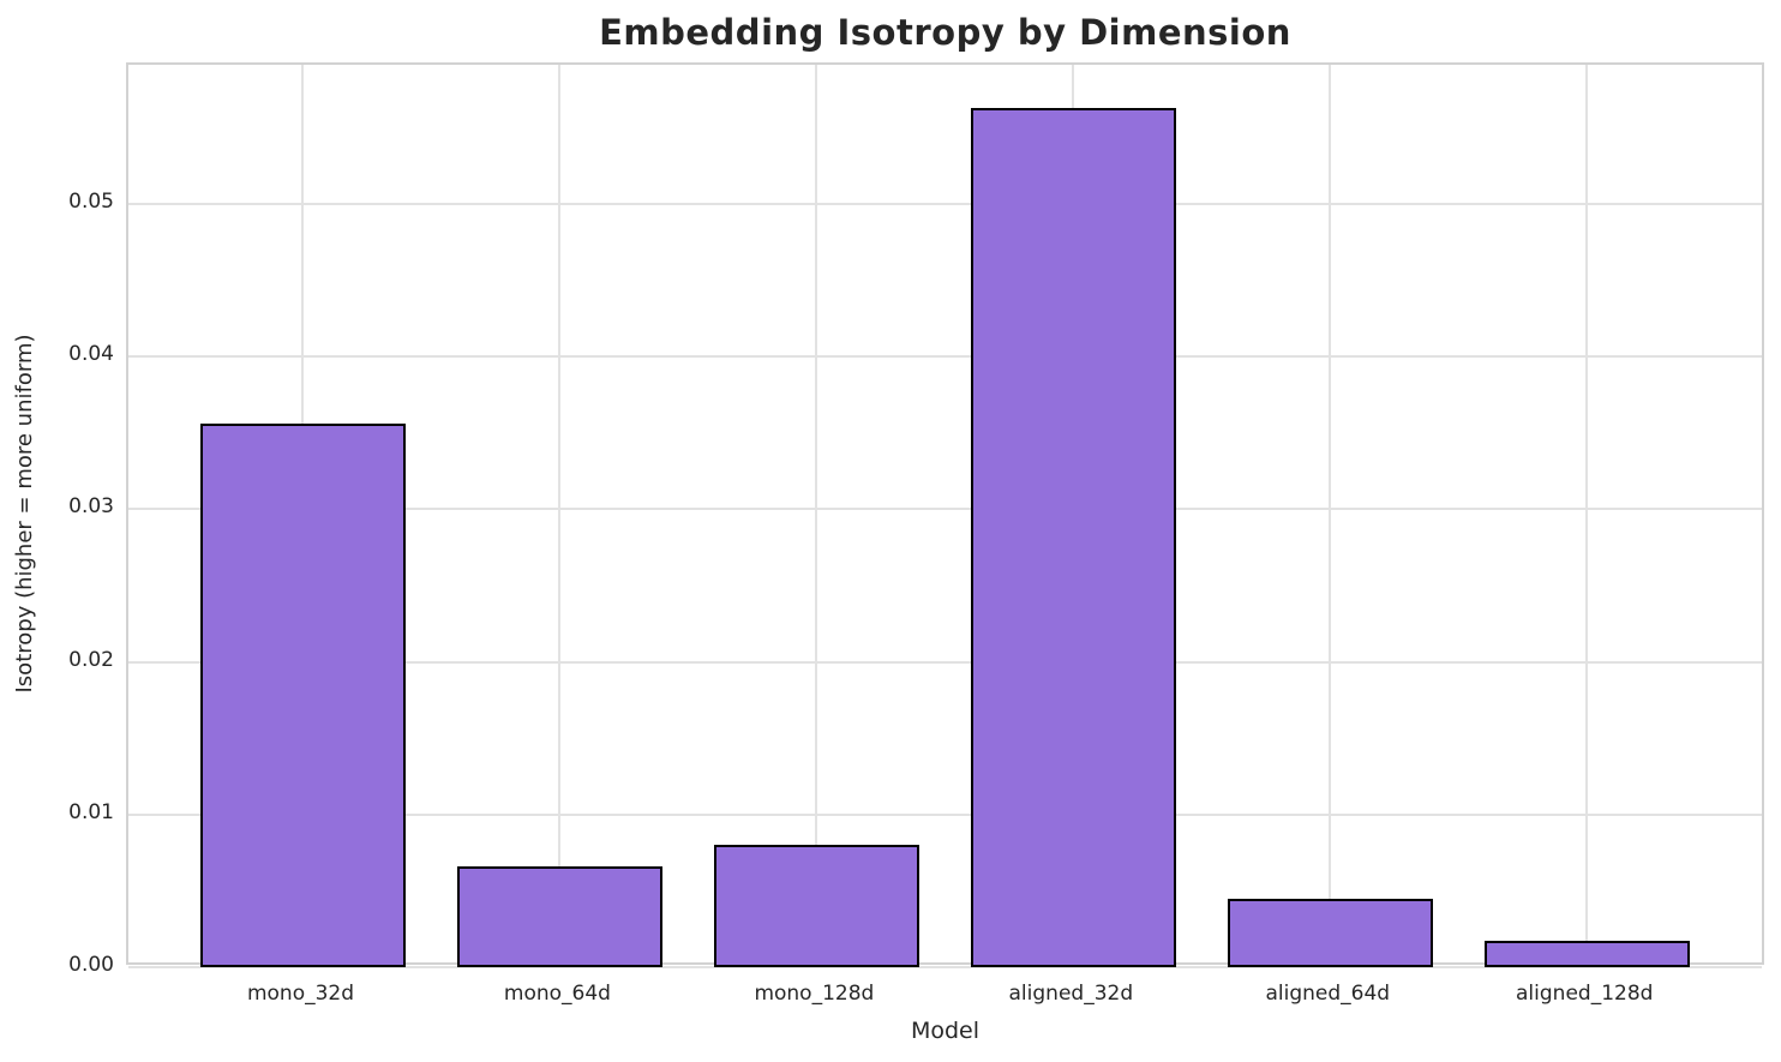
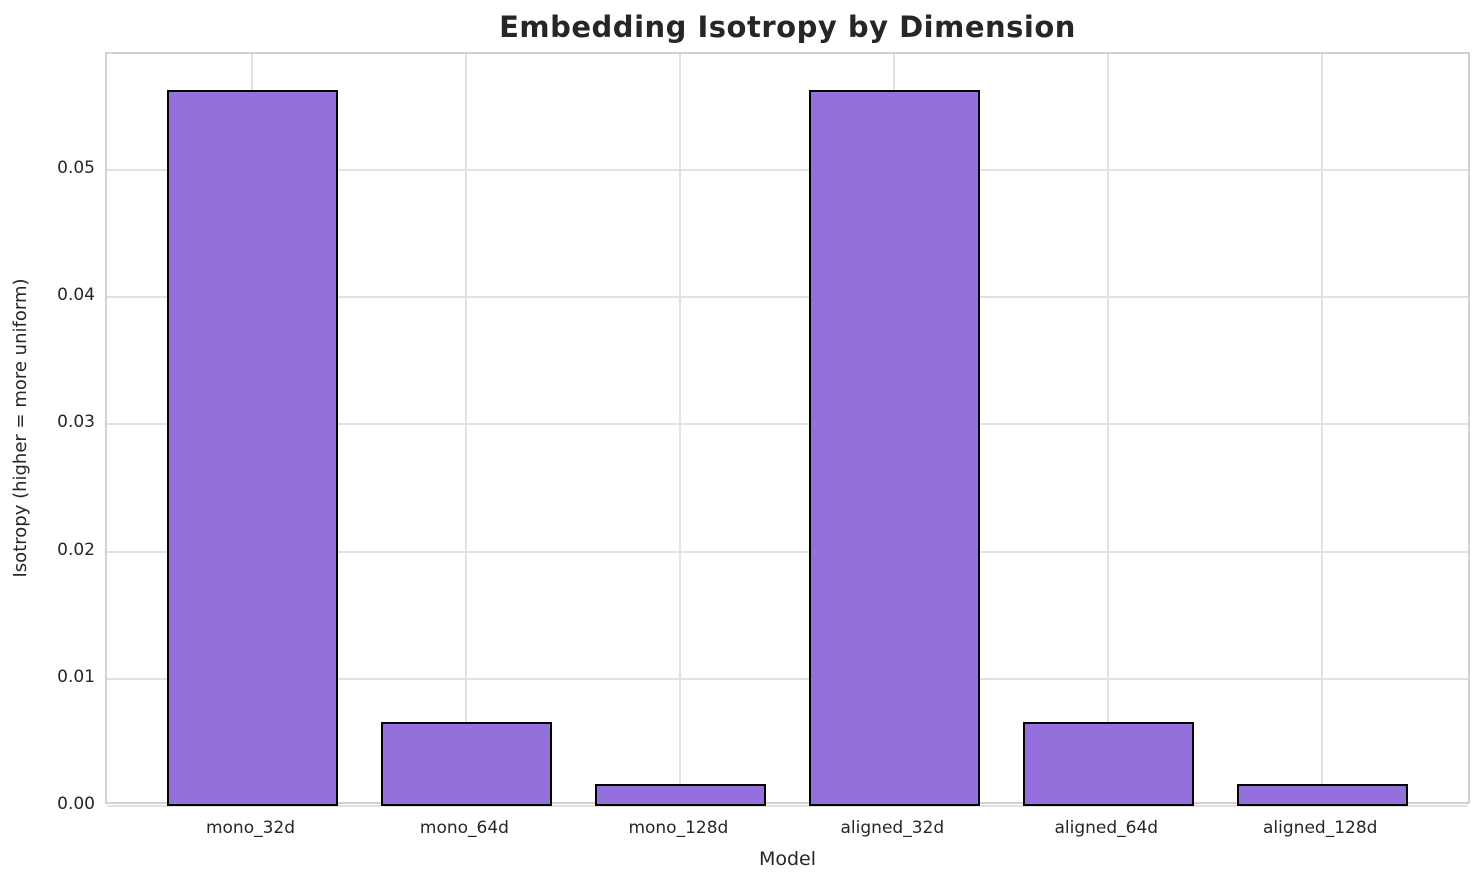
mono_32d: 0.0356 -> 0.0563
mono_128d: 0.0080 -> 0.0017
aligned_64d: 0.0045 -> 0.0066
